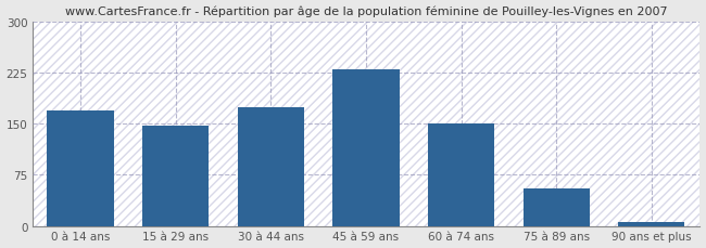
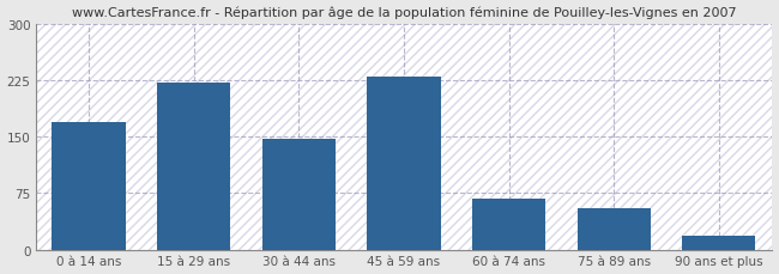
15 à 29 ans: 148 -> 222
30 à 44 ans: 175 -> 148
60 à 74 ans: 150 -> 68
90 ans et plus: 5 -> 18
